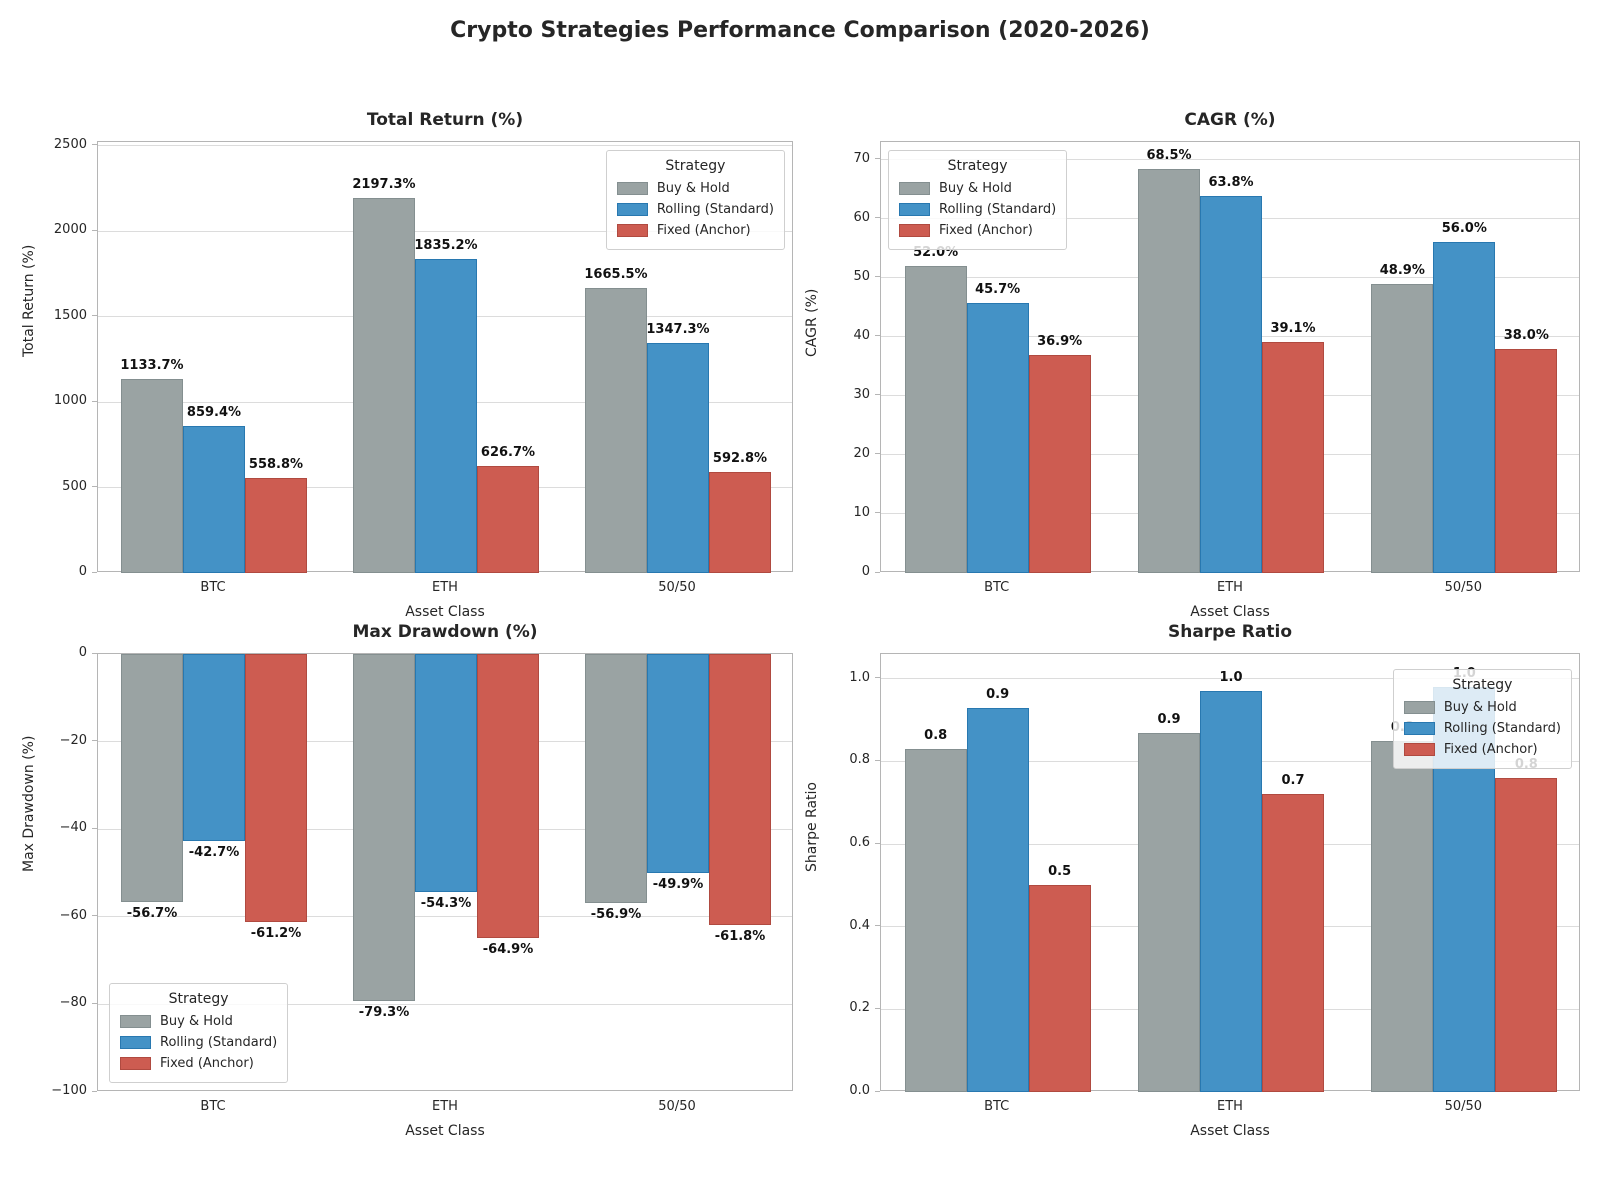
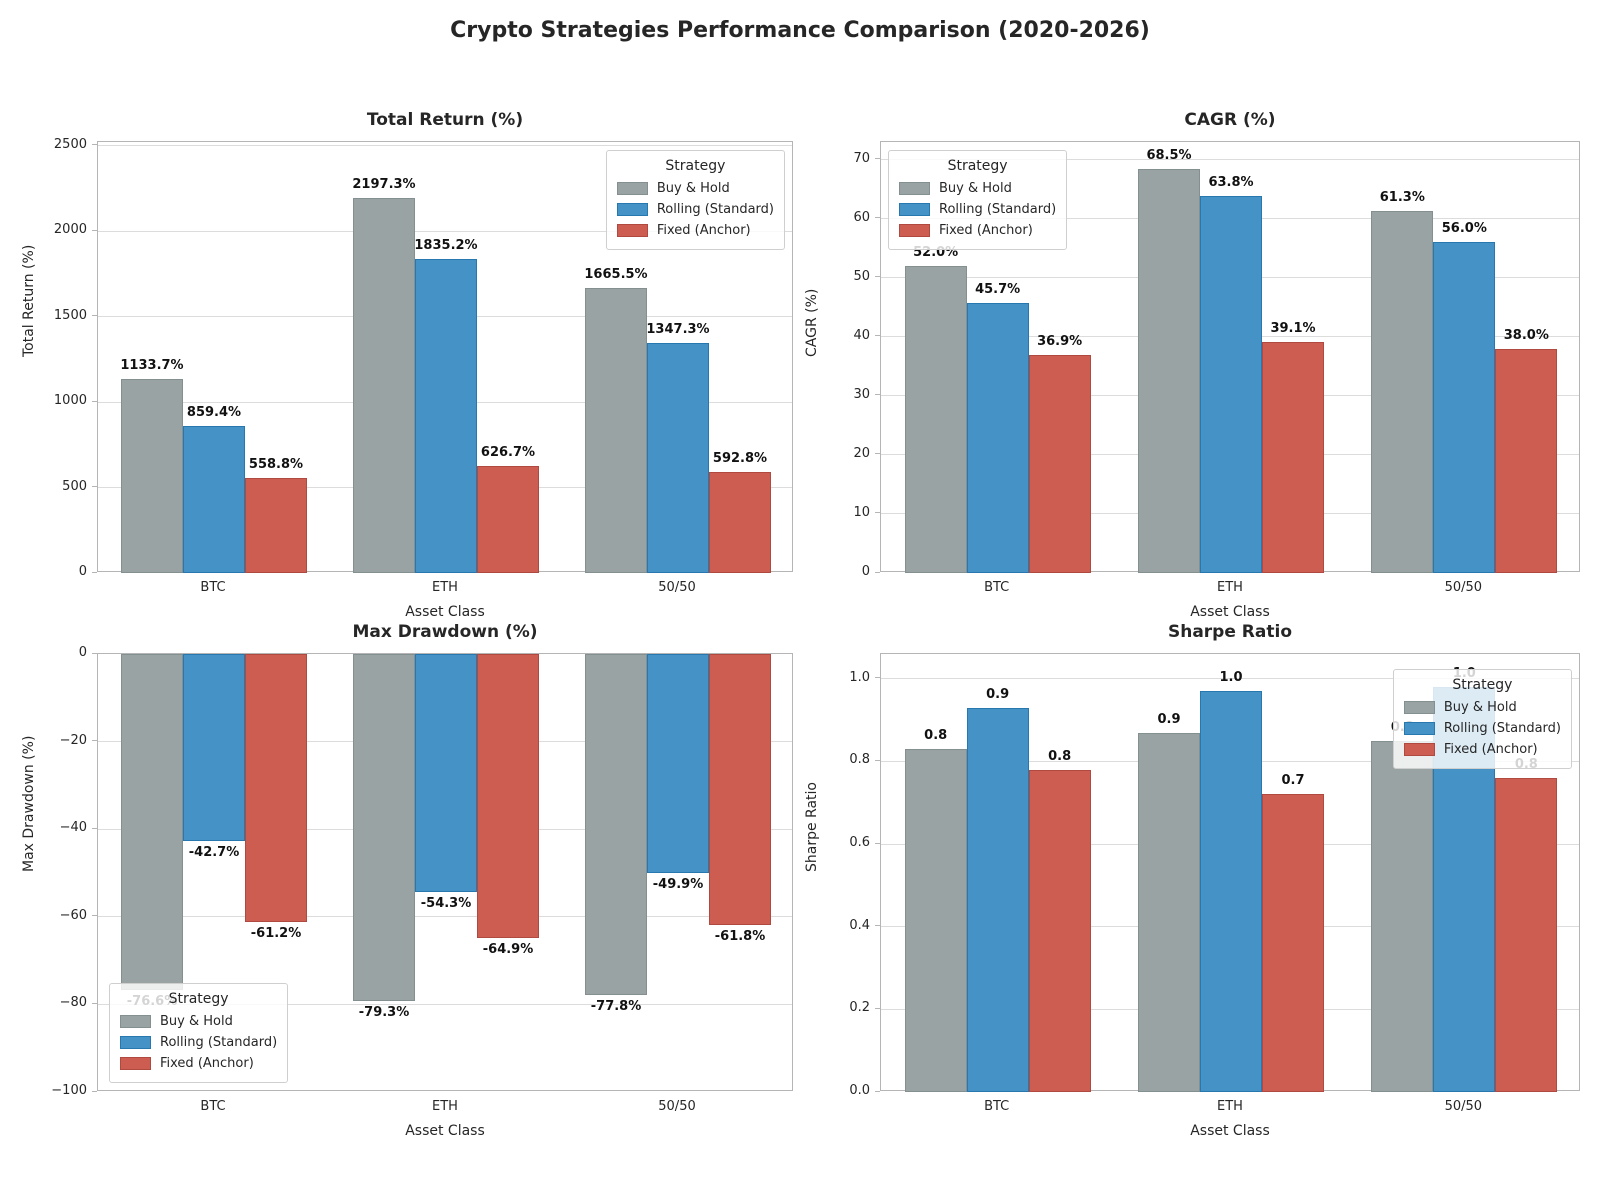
CAGR (%)/Buy & Hold/50/50: 48.9% -> 61.3%
Max Drawdown (%)/Buy & Hold/BTC: -56.7% -> -76.6%
Max Drawdown (%)/Buy & Hold/50/50: -56.9% -> -77.8%
Sharpe Ratio/Fixed (Anchor)/BTC: 0.5 -> 0.8
